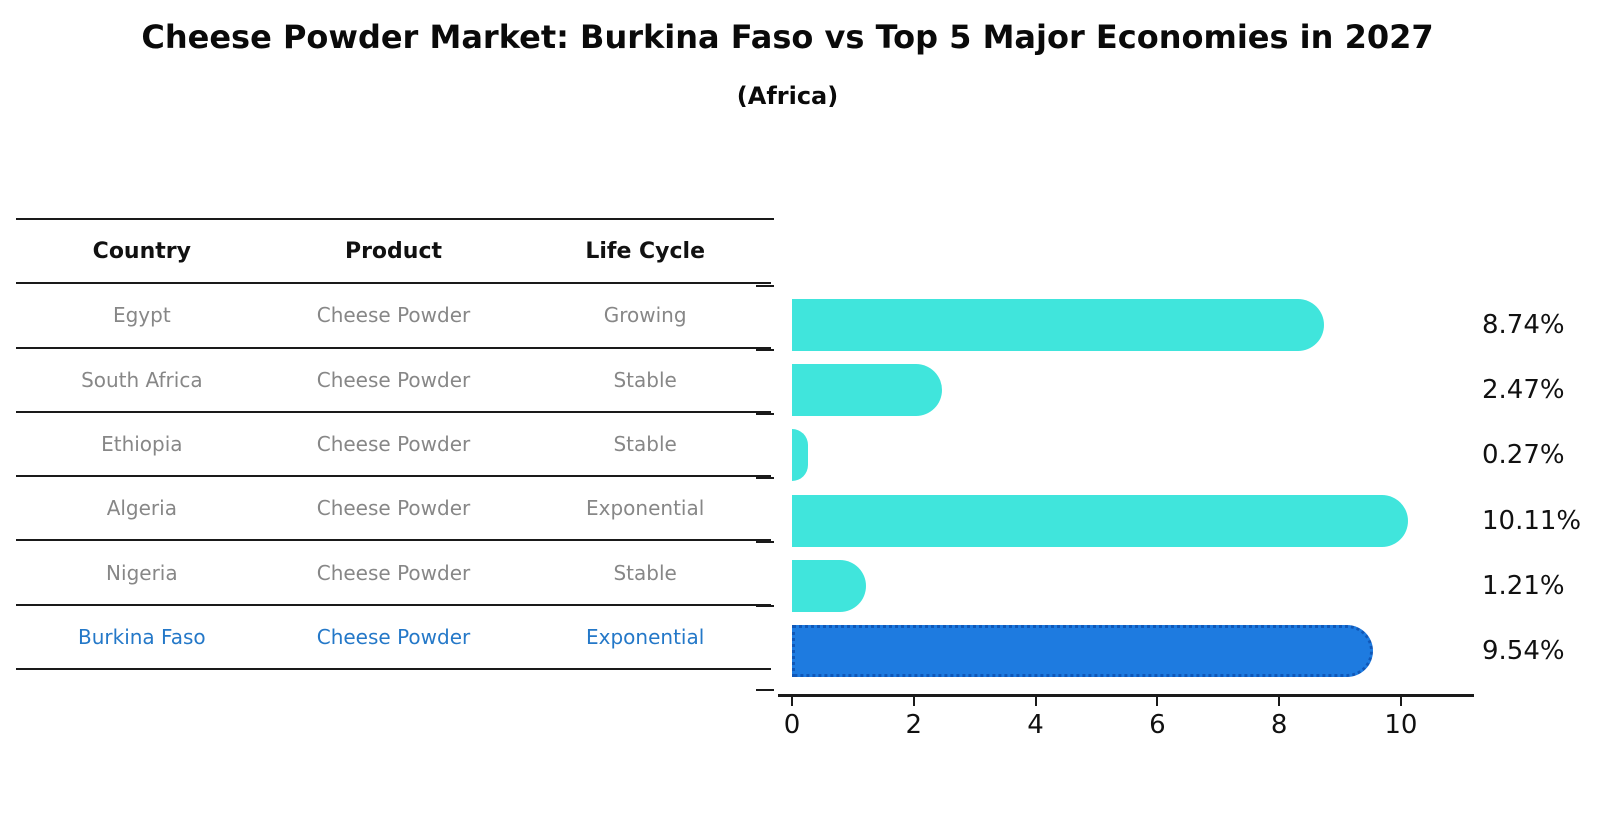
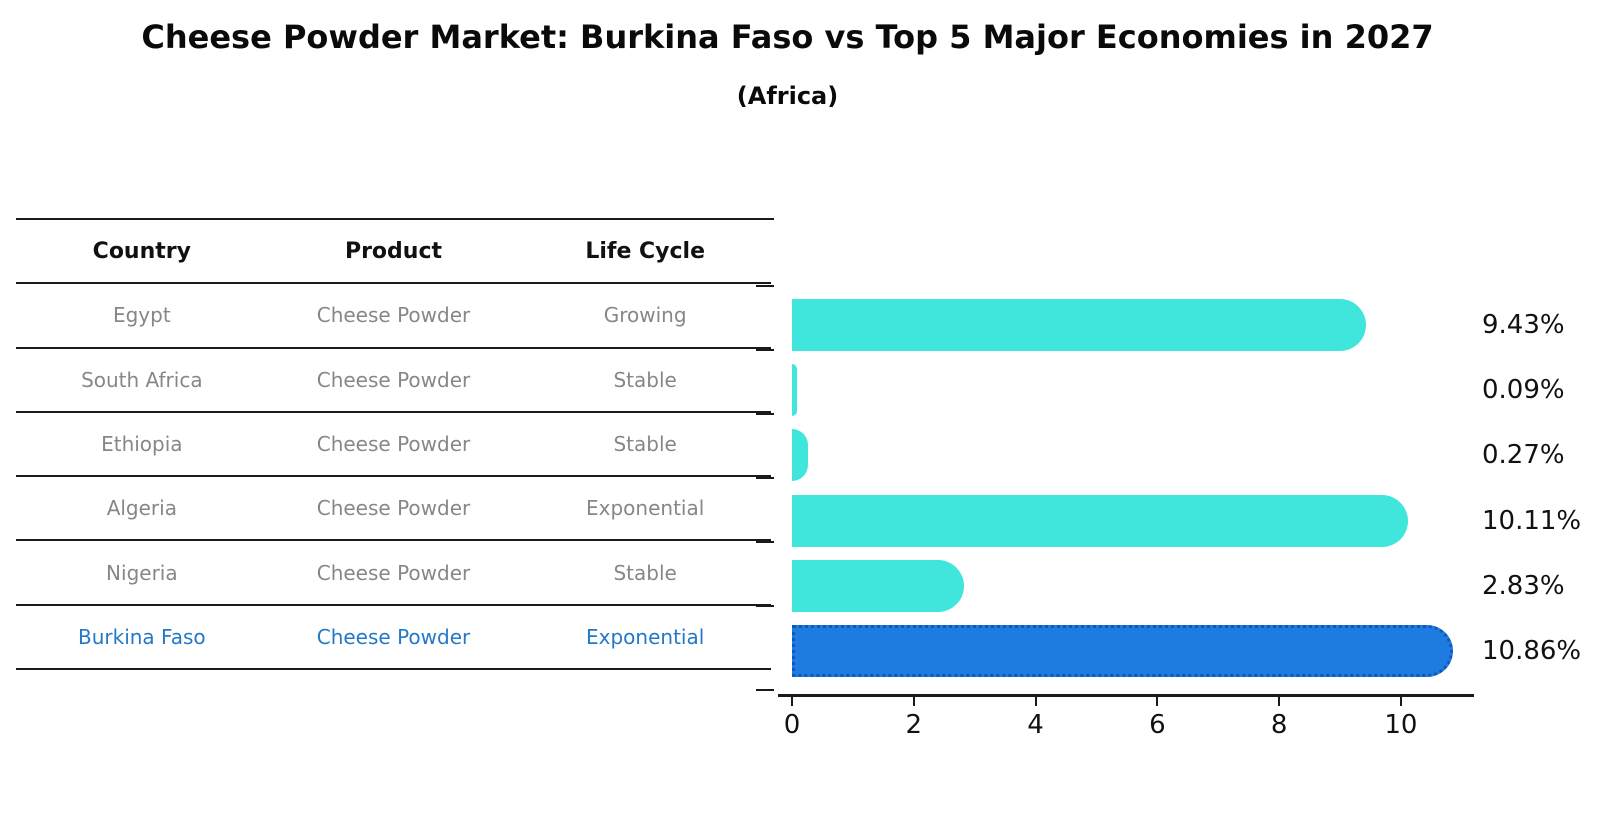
Egypt: 8.74% -> 9.43%
South Africa: 2.47% -> 0.09%
Nigeria: 1.21% -> 2.83%
Burkina Faso: 9.54% -> 10.86%
